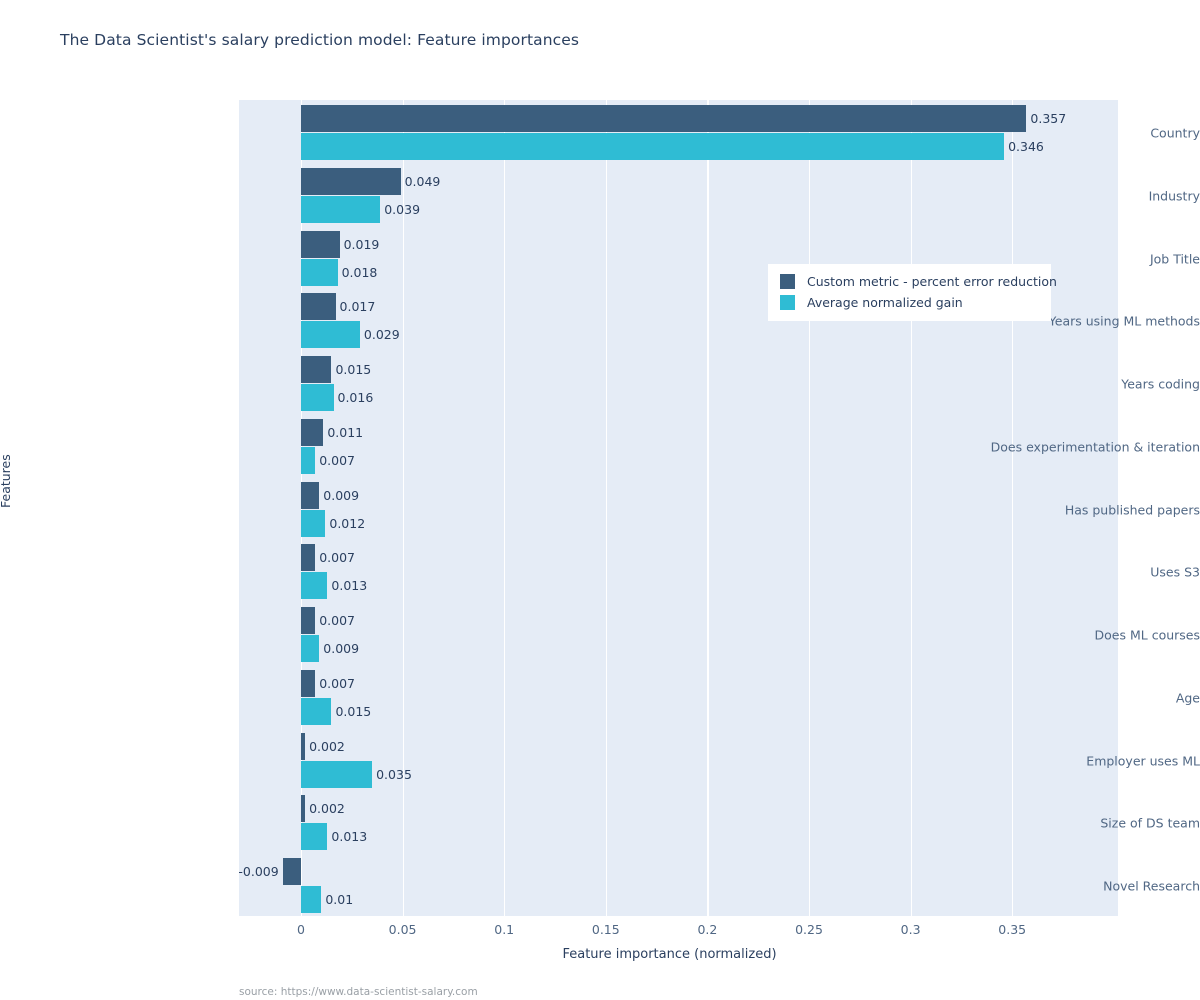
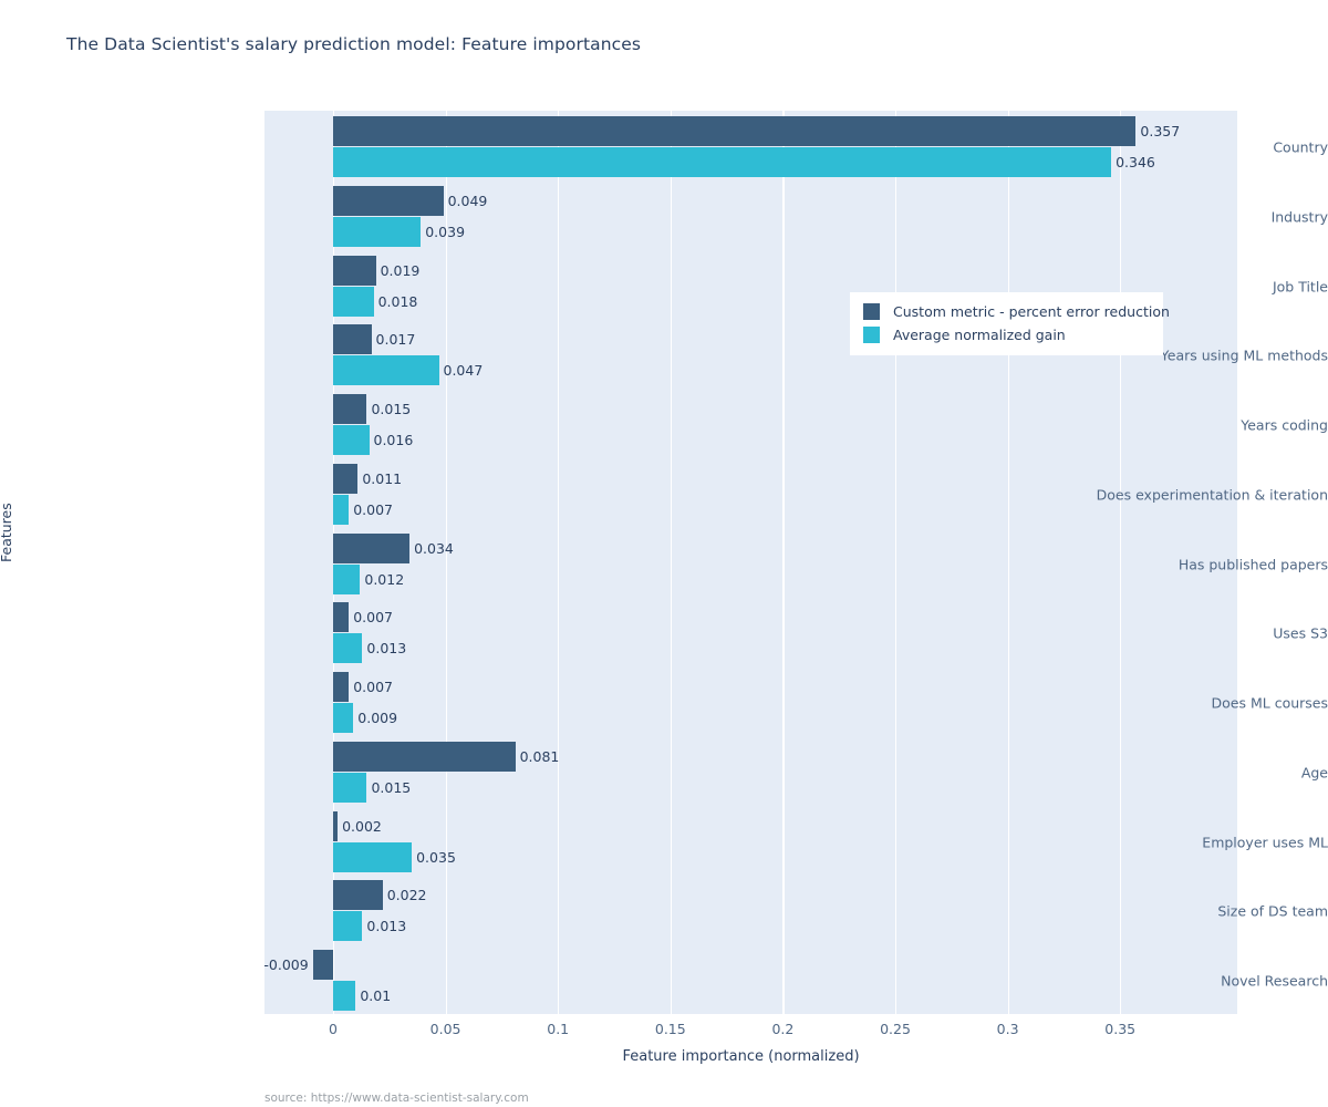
Average normalized gain/Years using ML methods: 0.029 -> 0.047
Custom metric - percent error reduction/Has published papers: 0.009 -> 0.034
Custom metric - percent error reduction/Age: 0.007 -> 0.081
Custom metric - percent error reduction/Size of DS team: 0.002 -> 0.022
